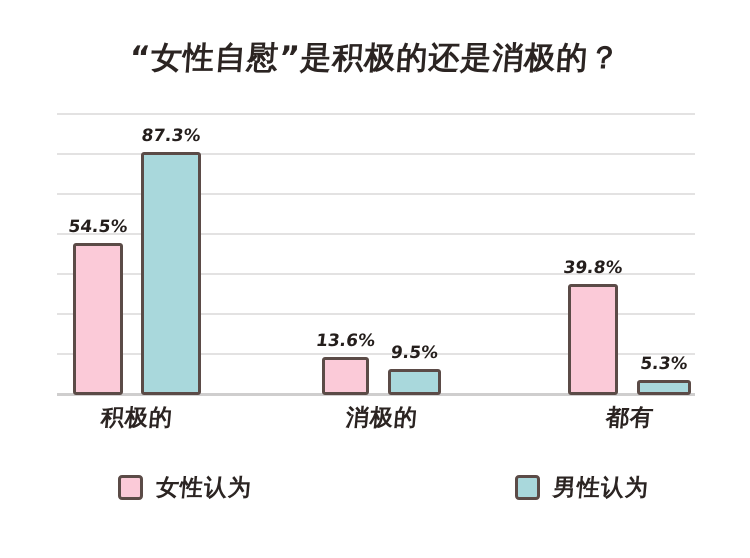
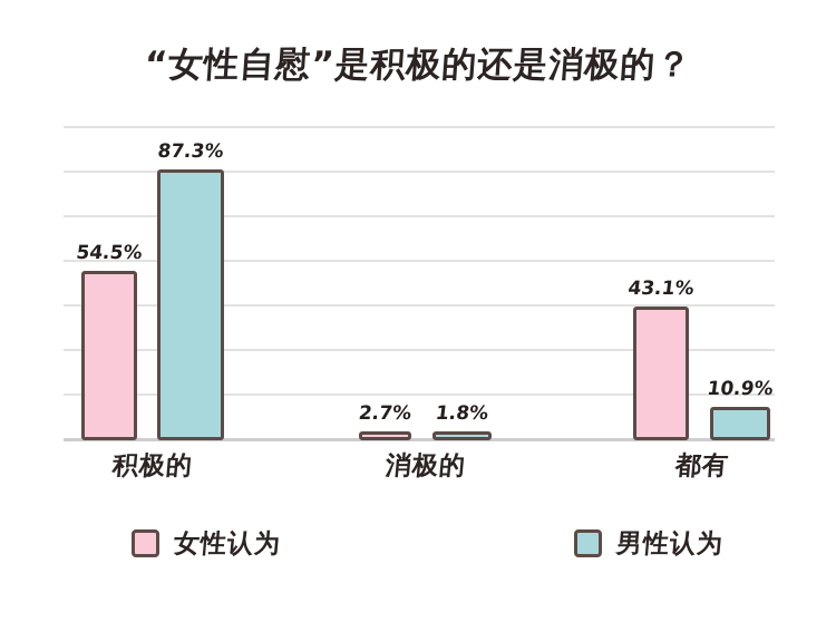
女性认为/消极的: 13.6% -> 2.7%
男性认为/消极的: 9.5% -> 1.8%
女性认为/都有: 39.8% -> 43.1%
男性认为/都有: 5.3% -> 10.9%
